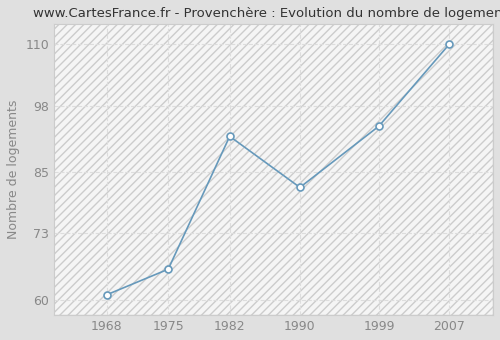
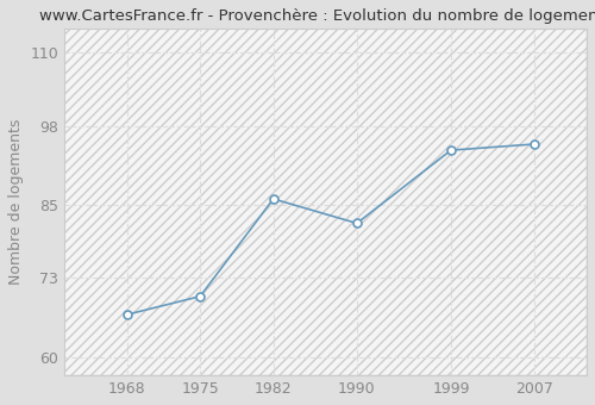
1968: 61 -> 67
1975: 66 -> 70
1982: 92 -> 86
2007: 110 -> 95
